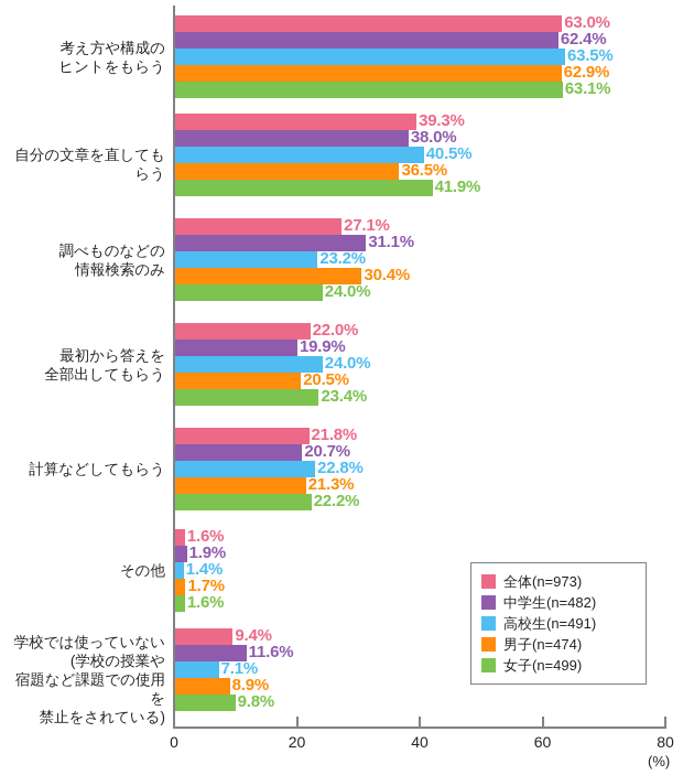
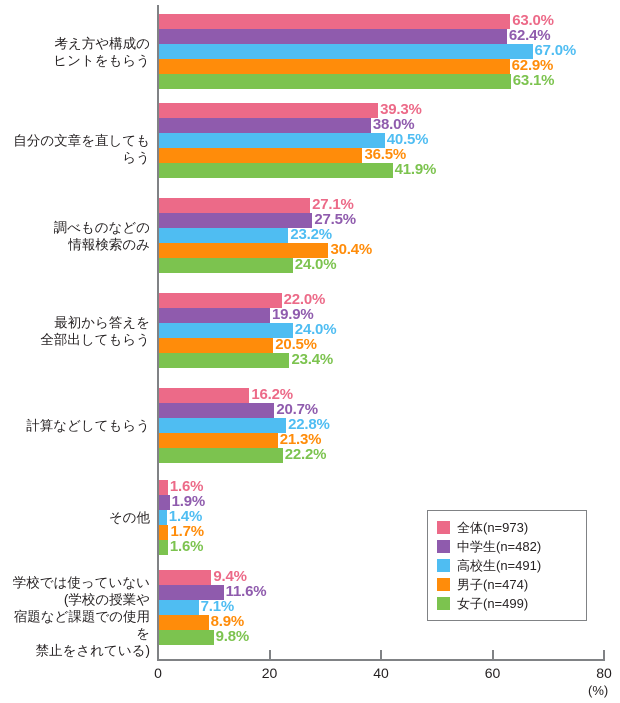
高校生(n=491)/考え方や構成の ヒントをもらう: 63.5% -> 67.0%
中学生(n=482)/調べものなどの 情報検索のみ: 31.1% -> 27.5%
全体(n=973)/計算などしてもらう: 21.8% -> 16.2%
